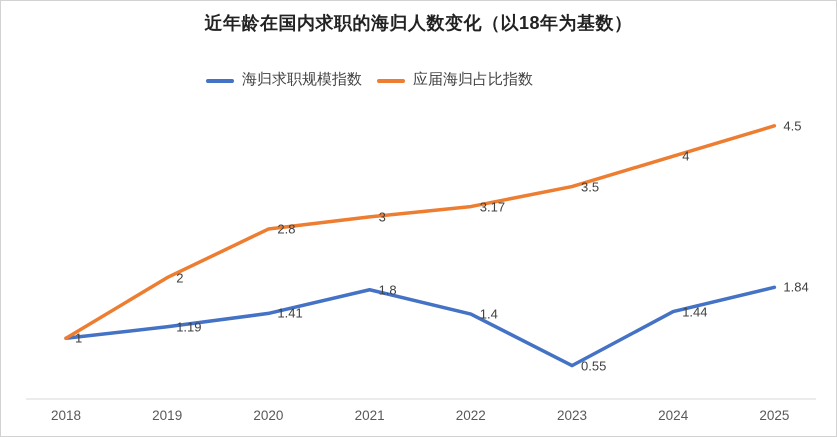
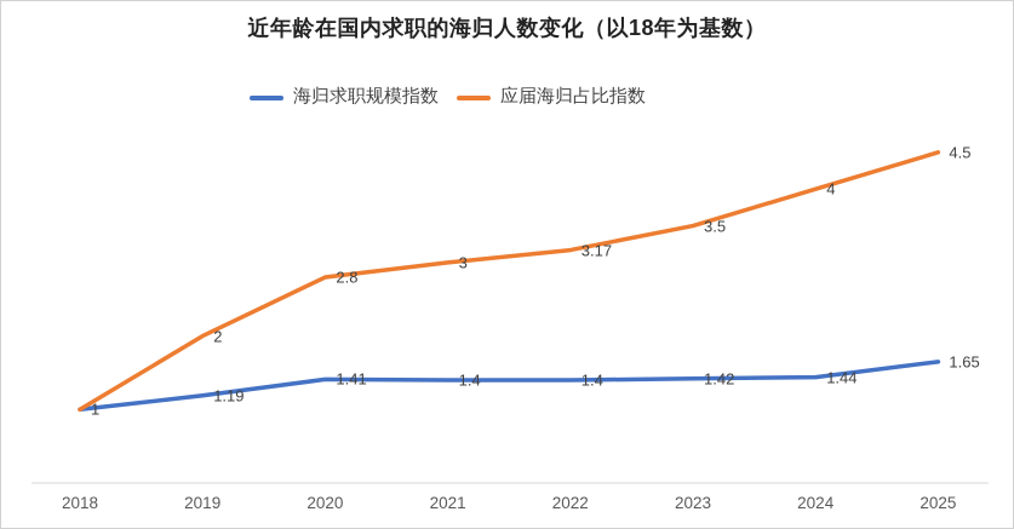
海归求职规模指数/2021: 1.8 -> 1.4
海归求职规模指数/2023: 0.55 -> 1.42
海归求职规模指数/2025: 1.84 -> 1.65
